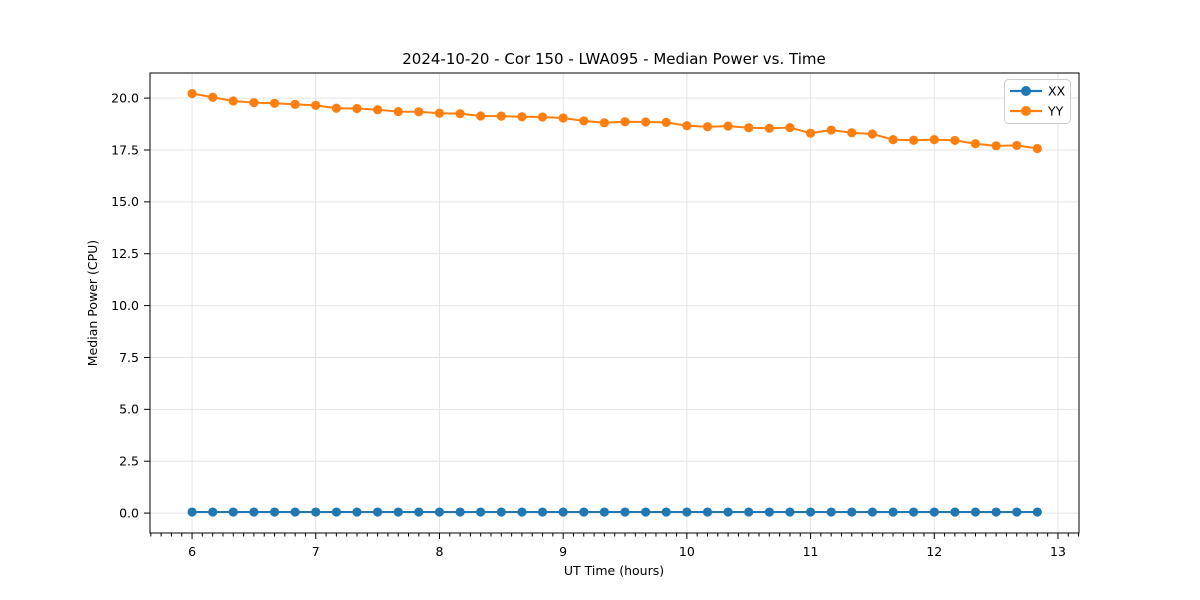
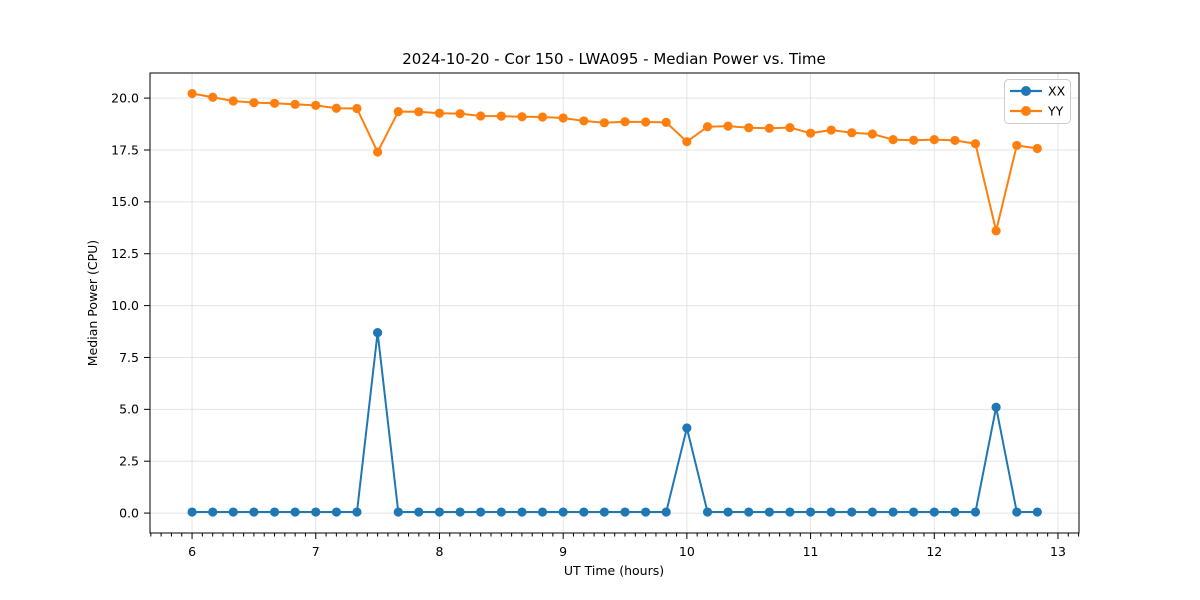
XX/7.5: 0.1 -> 8.7
YY/7.5: 19.4 -> 17.4
XX/10.0: 0.1 -> 4.1
YY/10.0: 18.7 -> 17.9
XX/12.5: 0.1 -> 5.1
YY/12.5: 17.7 -> 13.6
